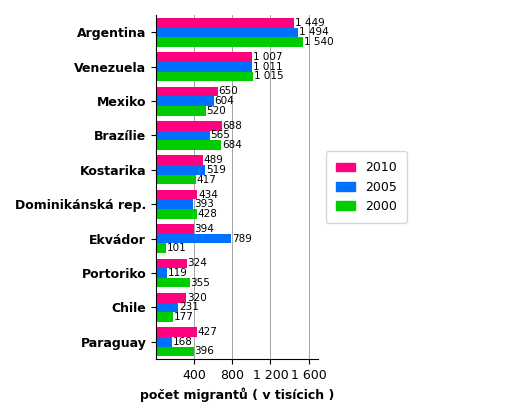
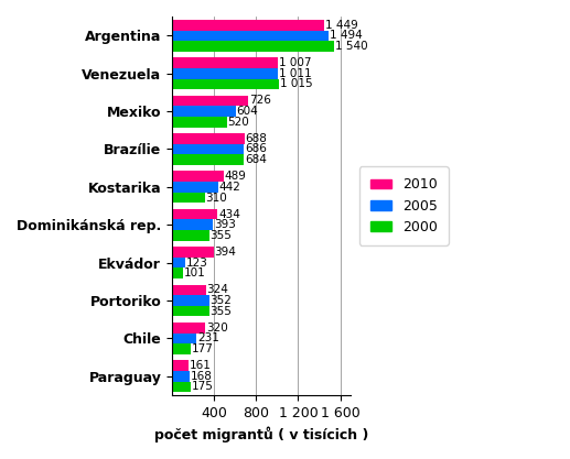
2010/Mexiko: 650 -> 726
2005/Brazílie: 565 -> 686
2005/Kostarika: 519 -> 442
2000/Kostarika: 417 -> 310
2000/Dominikánská rep.: 428 -> 355
2005/Ekvádor: 789 -> 123
2005/Portoriko: 119 -> 352
2010/Paraguay: 427 -> 161
2000/Paraguay: 396 -> 175
